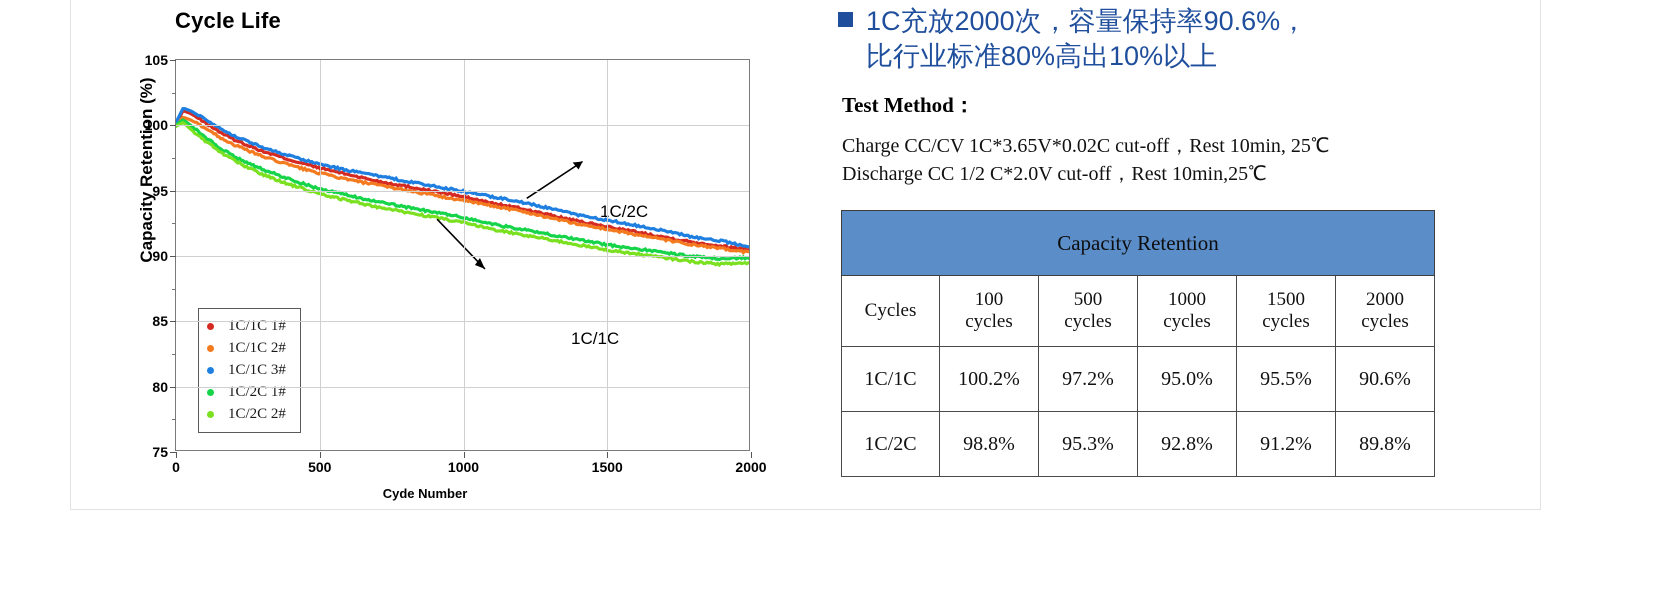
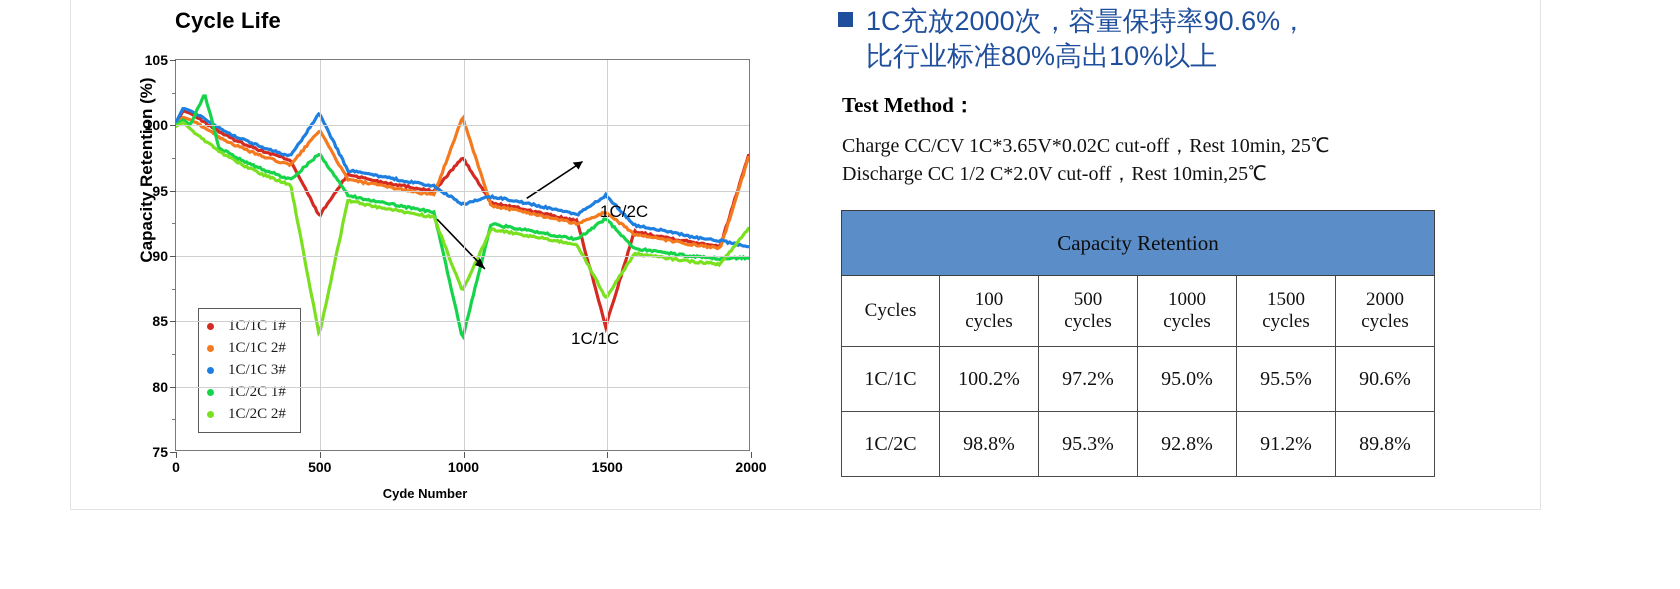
1C/2C 1#/100: 99.1 -> 102.4
1C/1C 1#/500: 96.7 -> 93.0
1C/1C 2#/500: 96.3 -> 99.6
1C/1C 3#/500: 97.0 -> 100.9
1C/2C 1#/500: 95.1 -> 97.8
1C/2C 2#/500: 94.7 -> 83.8
1C/1C 1#/1000: 94.5 -> 97.5
1C/1C 2#/1000: 94.2 -> 100.6
1C/1C 3#/1000: 94.9 -> 93.9
1C/2C 1#/1000: 92.9 -> 83.6
1C/2C 2#/1000: 92.5 -> 87.2
1C/1C 1#/1500: 92.2 -> 84.5
1C/1C 2#/1500: 92.0 -> 93.3
1C/1C 3#/1500: 92.7 -> 94.6
1C/2C 1#/1500: 90.8 -> 92.8
1C/2C 2#/1500: 90.4 -> 86.7
1C/1C 1#/2000: 90.4 -> 97.8
1C/1C 2#/2000: 90.2 -> 97.6
1C/2C 2#/2000: 89.4 -> 92.1
